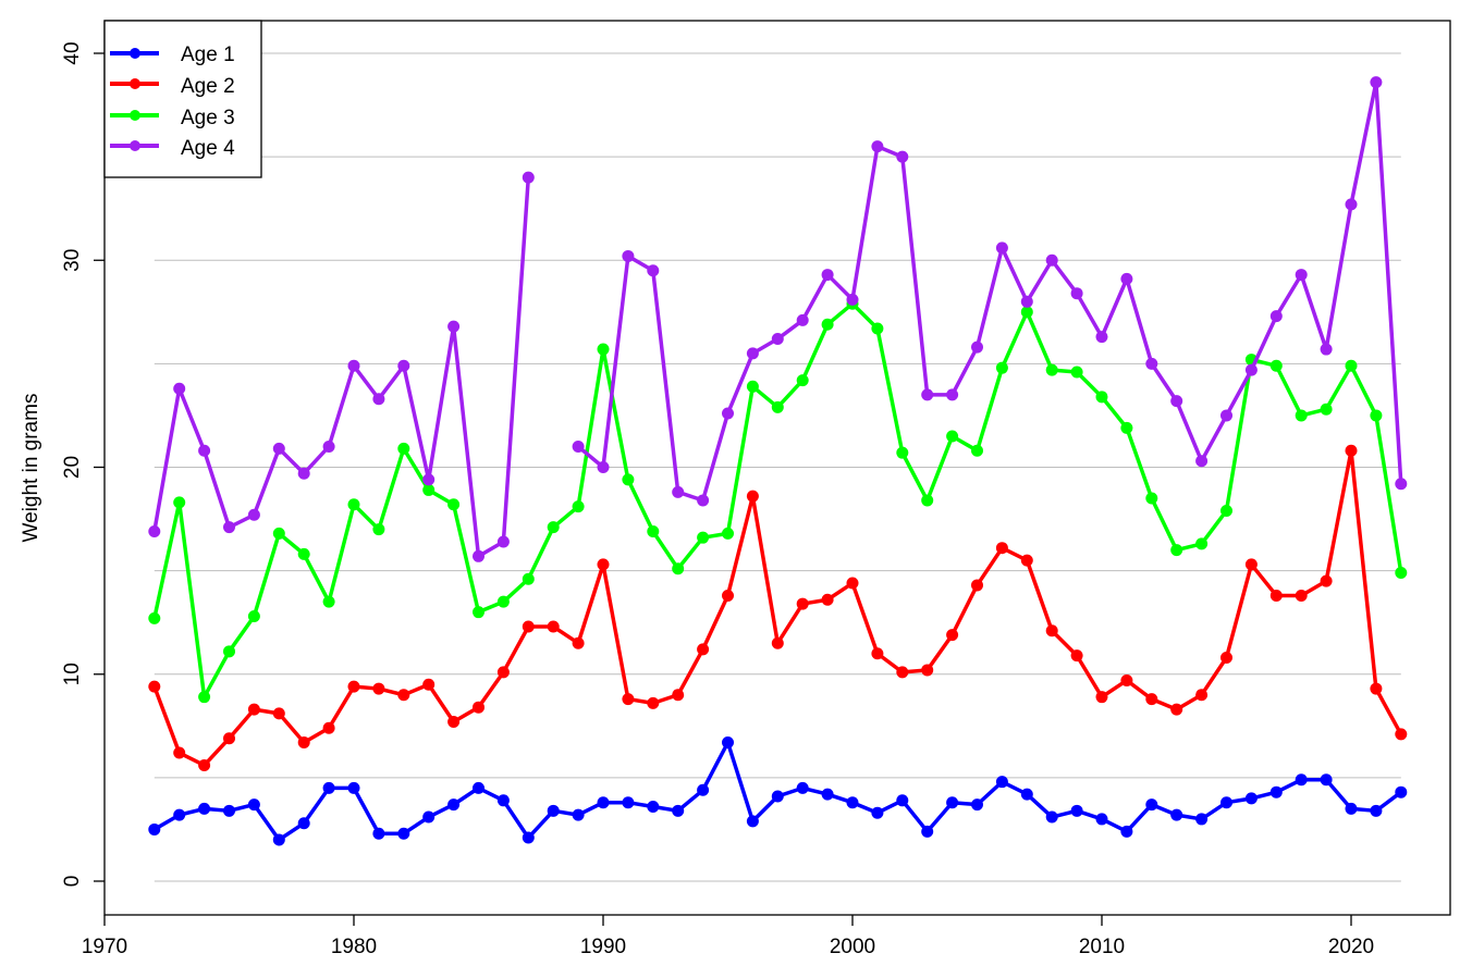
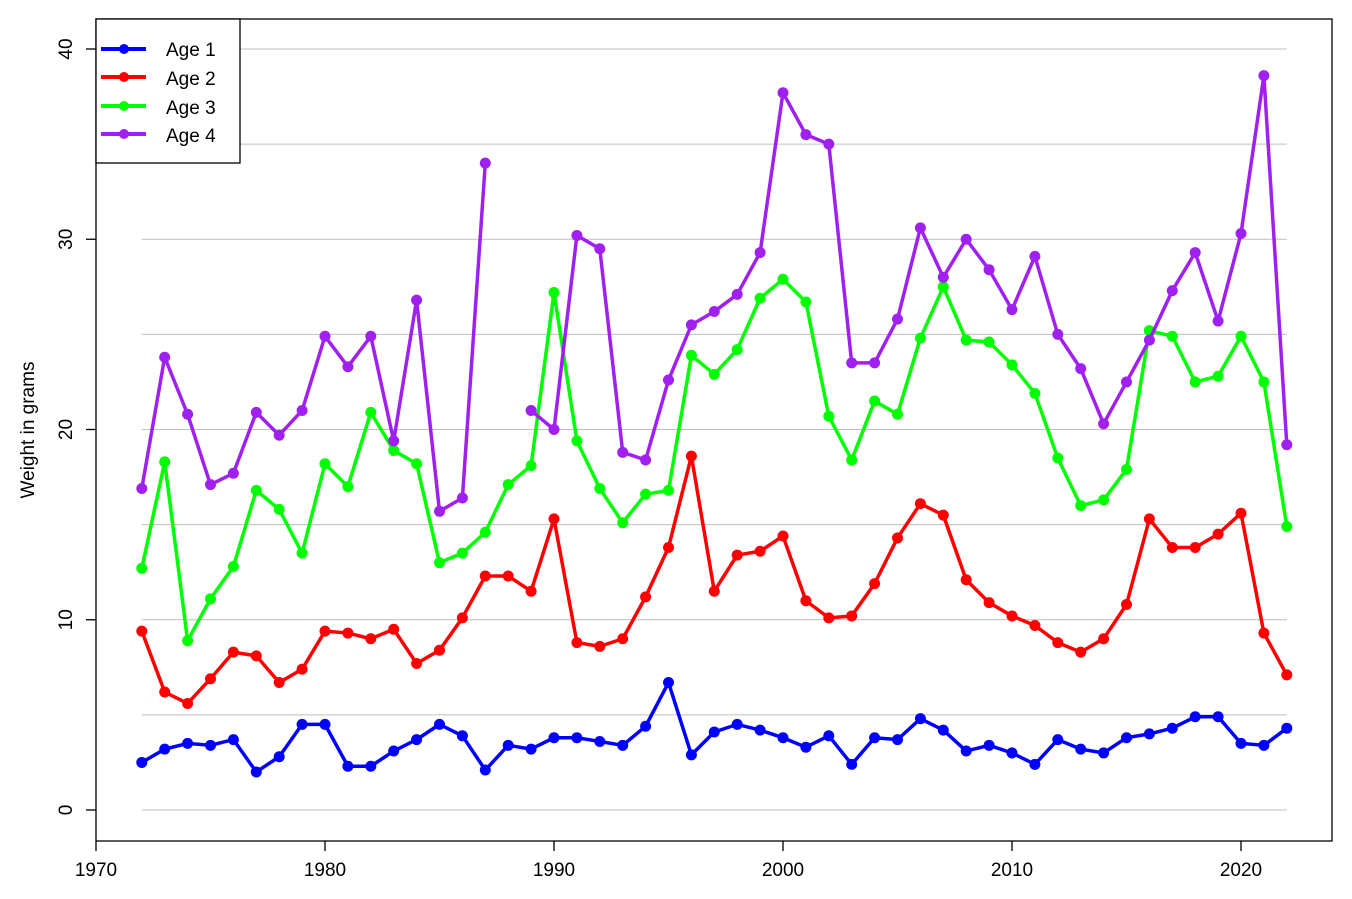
Age 3/1990: 25.7 -> 27.2
Age 4/2000: 28.1 -> 37.7
Age 2/2010: 8.9 -> 10.2
Age 2/2020: 20.8 -> 15.6
Age 4/2020: 32.7 -> 30.3
